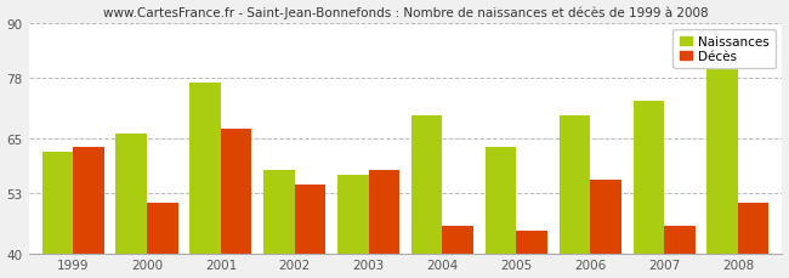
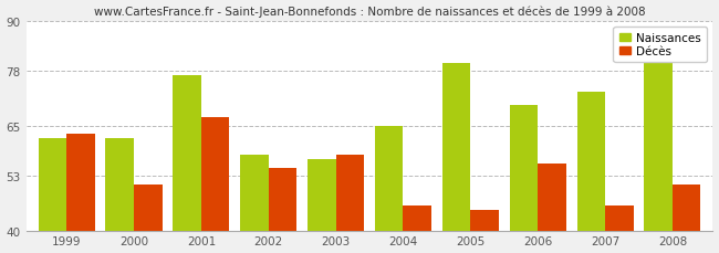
Naissances/2000: 66 -> 62
Naissances/2004: 70 -> 65
Naissances/2005: 63 -> 80
